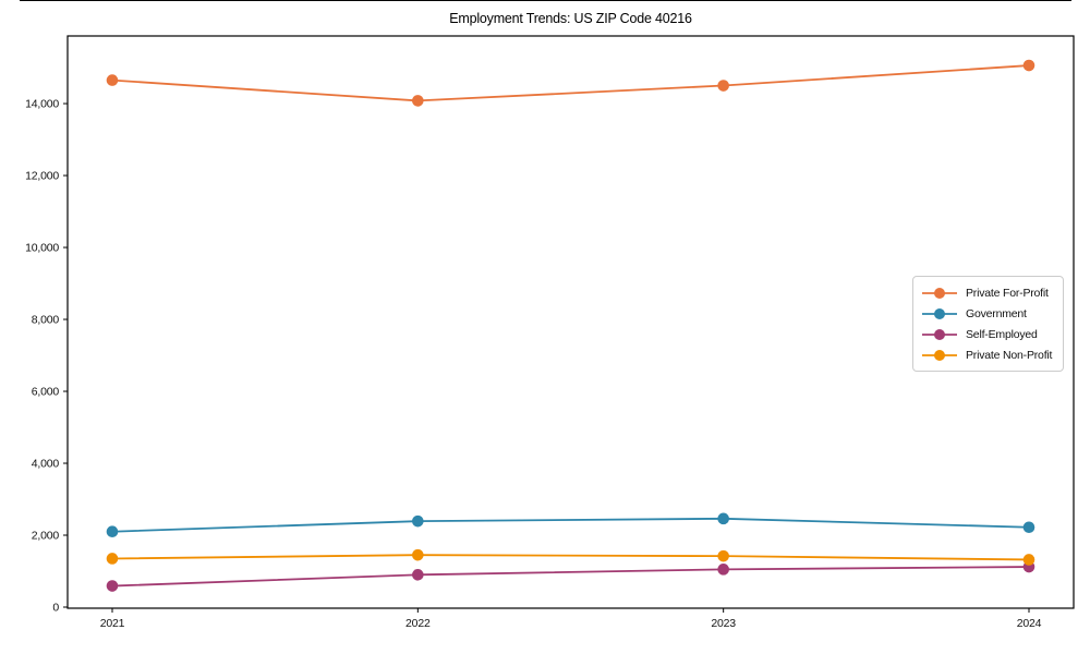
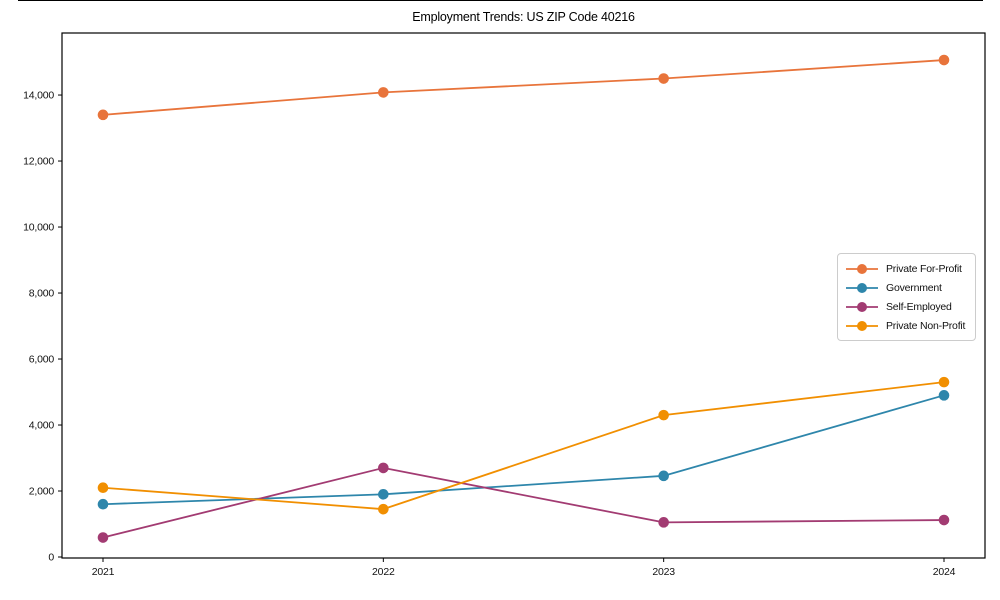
Private For-Profit/2021: 14600 -> 13400
Government/2021: 2100 -> 1600
Private Non-Profit/2021: 1400 -> 2100
Government/2022: 2400 -> 1900
Self-Employed/2022: 900 -> 2700
Private Non-Profit/2023: 1400 -> 4300
Government/2024: 2200 -> 4900
Private Non-Profit/2024: 1300 -> 5300
